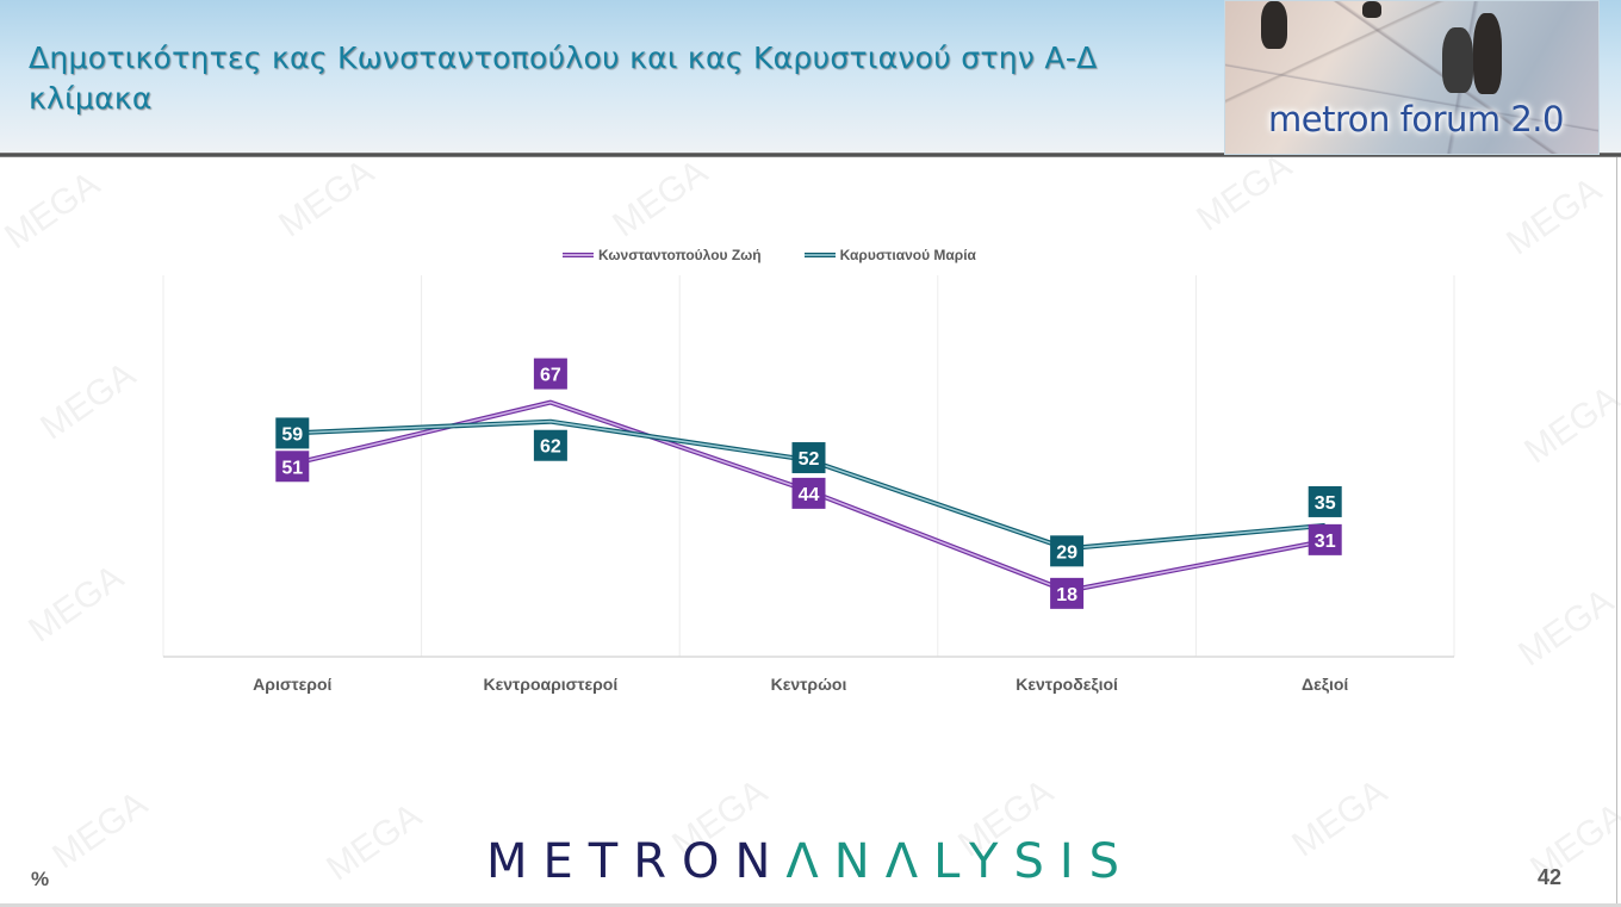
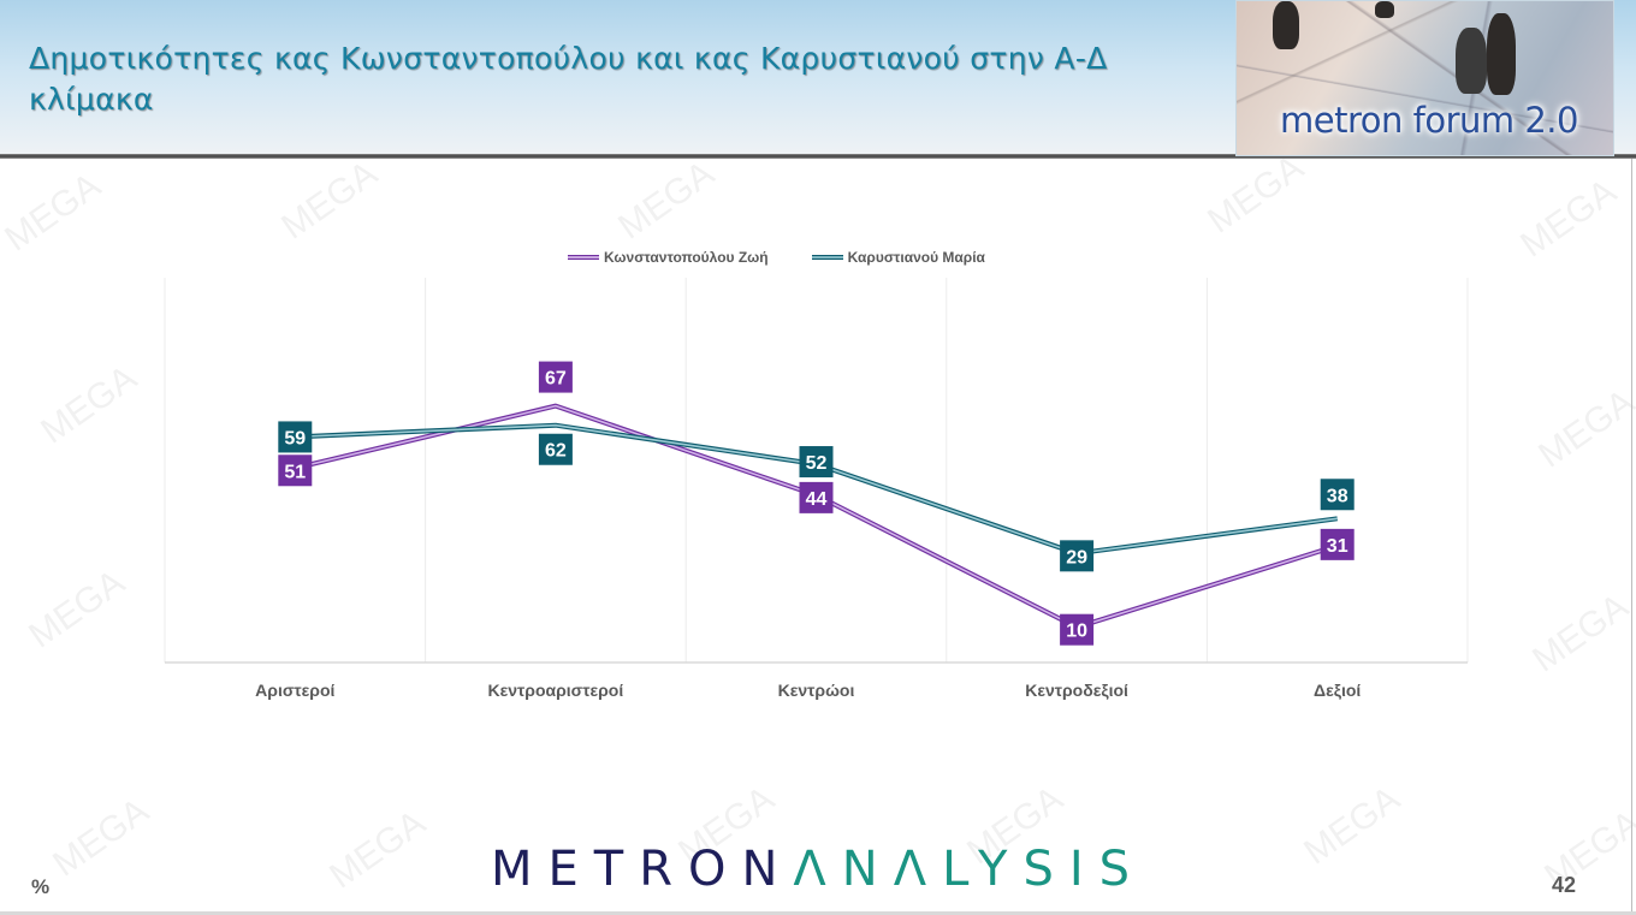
Κωνσταντοπούλου Ζωή/Κεντροδεξιοί: 18 -> 10
Καρυστιανού Μαρία/Δεξιοί: 35 -> 38
